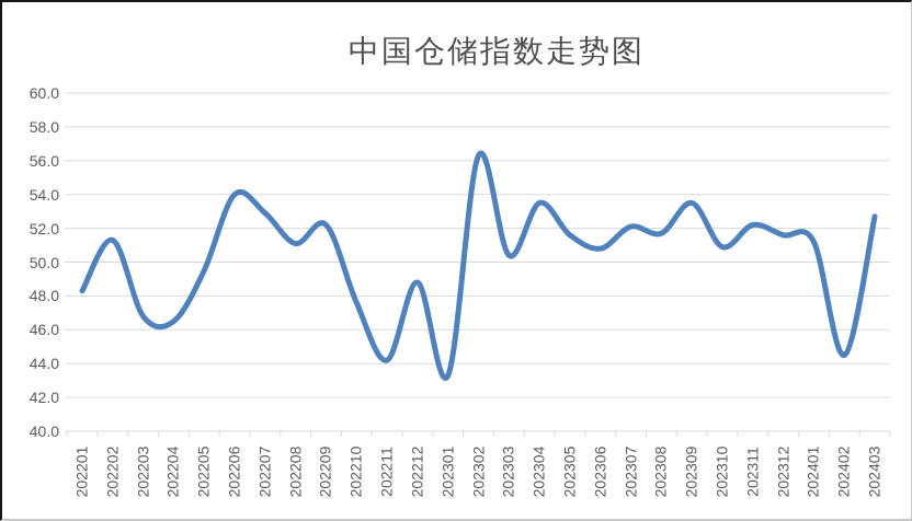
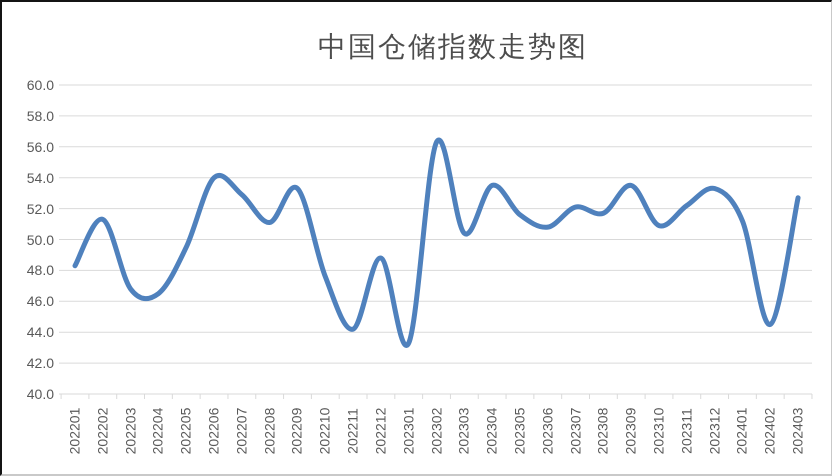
202209: 52.2 -> 53.3
202312: 51.6 -> 53.3
